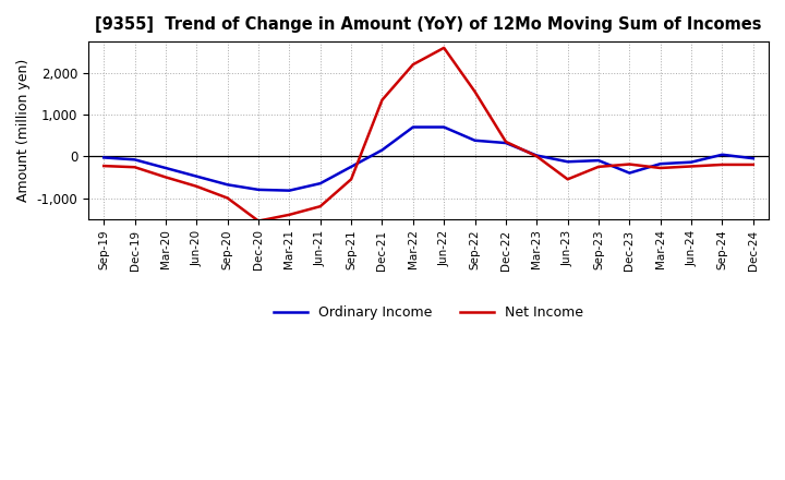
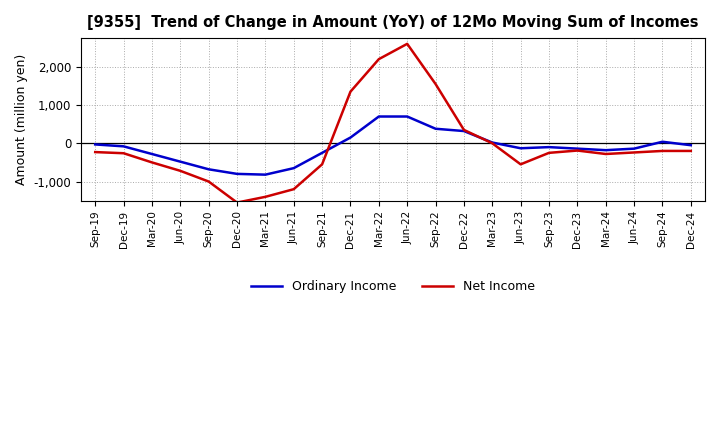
Ordinary Income/Dec-23: -400 -> -140
